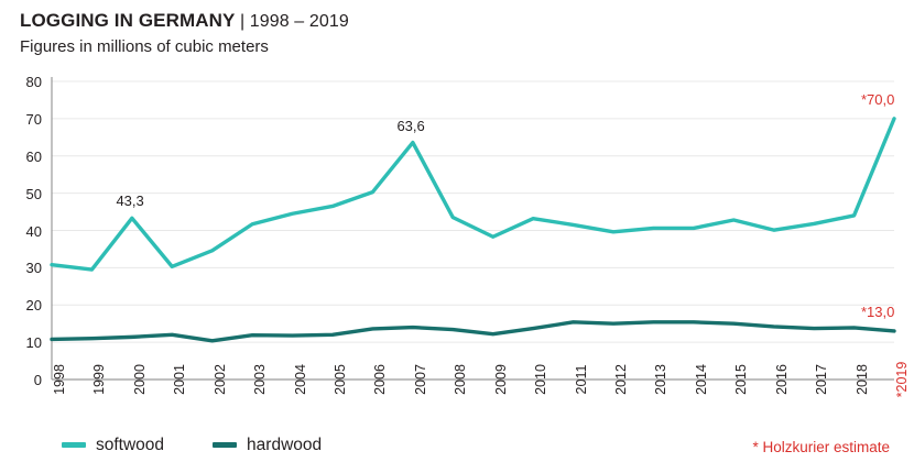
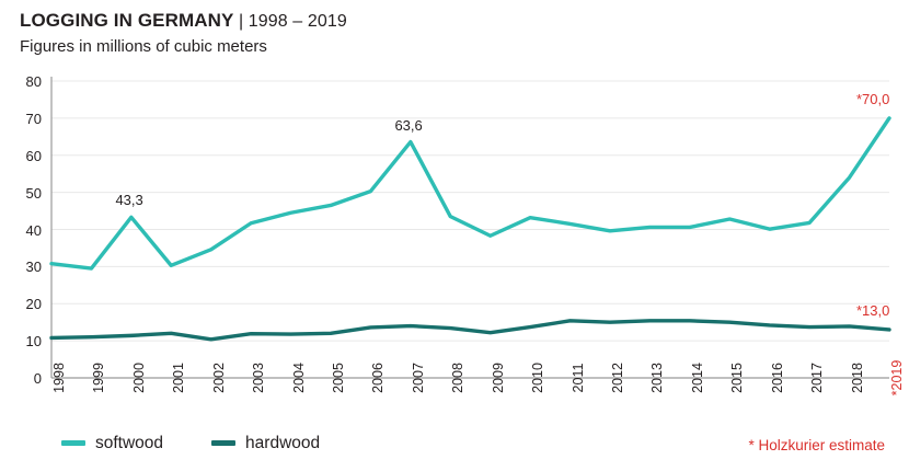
softwood/2018: 44 -> 54
